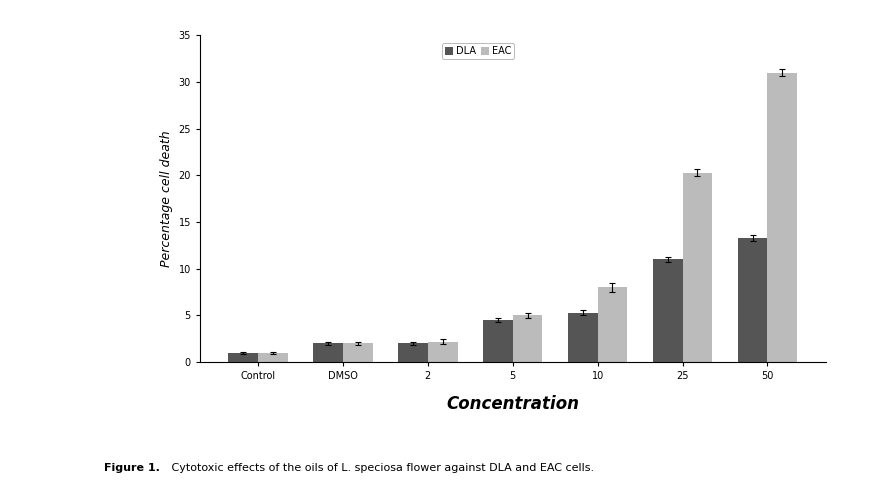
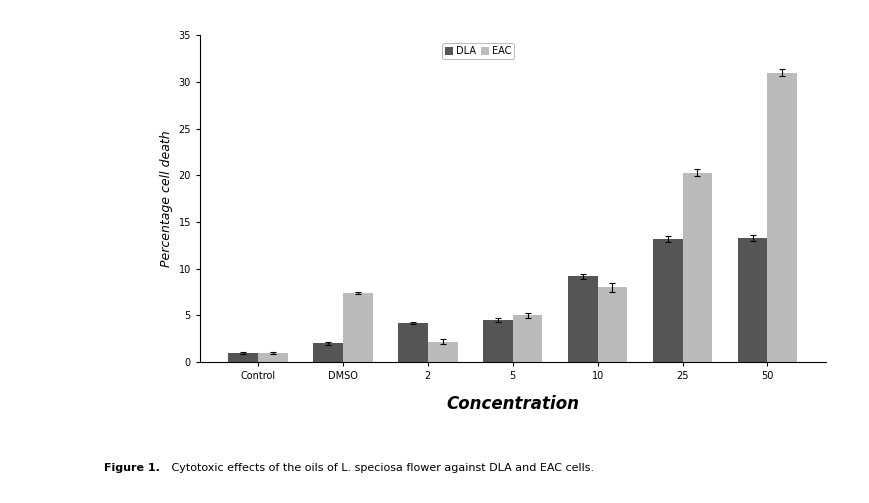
EAC/DMSO: 2.0 -> 7.4
DLA/2: 2.0 -> 4.2
DLA/10: 5.3 -> 9.2
DLA/25: 11.0 -> 13.2
